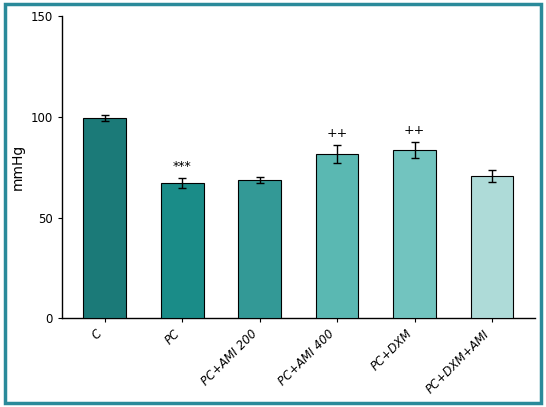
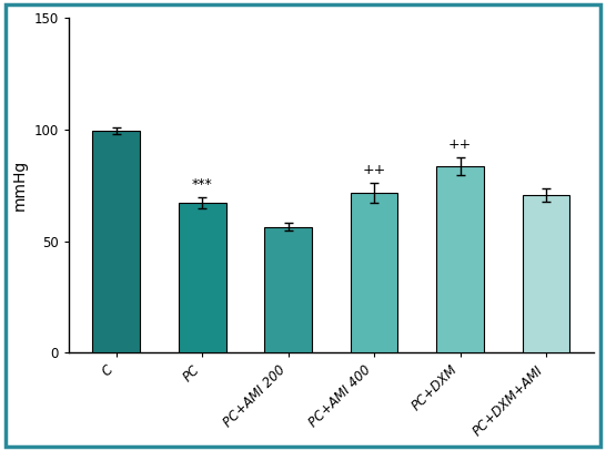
PC+AMI 200: 68.5 -> 56.5
PC+AMI 400: 81.5 -> 71.5
